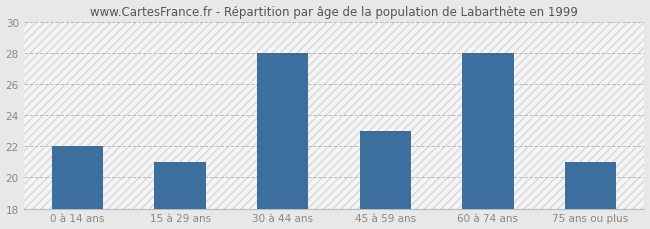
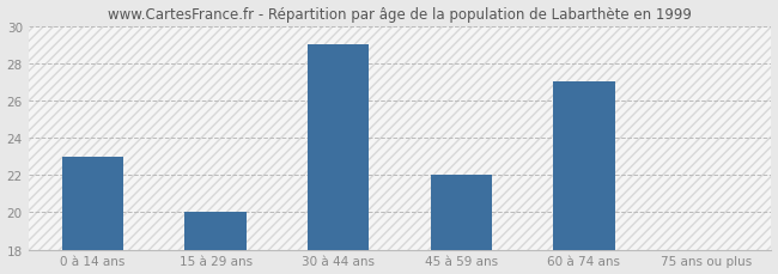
0 à 14 ans: 22 -> 23
15 à 29 ans: 21 -> 20
30 à 44 ans: 28 -> 29
45 à 59 ans: 23 -> 22
60 à 74 ans: 28 -> 27
75 ans ou plus: 21 -> 18
